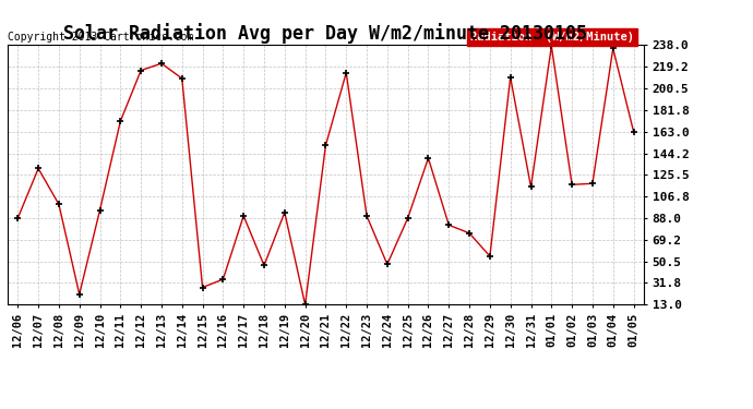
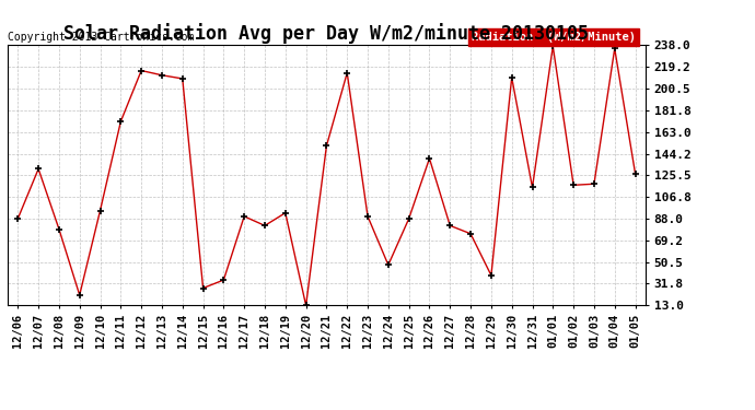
12/08: 100 -> 79
12/13: 222 -> 212
12/18: 47 -> 82
12/29: 55 -> 39
01/05: 163 -> 127
